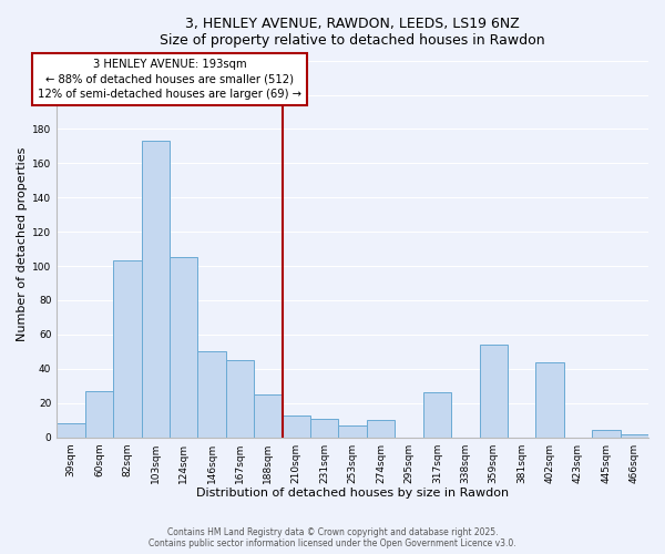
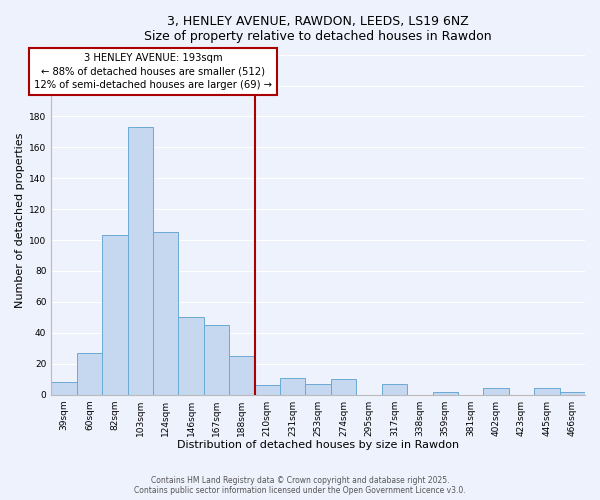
210sqm: 13 -> 6
317sqm: 26 -> 7
359sqm: 54 -> 2
402sqm: 44 -> 4
